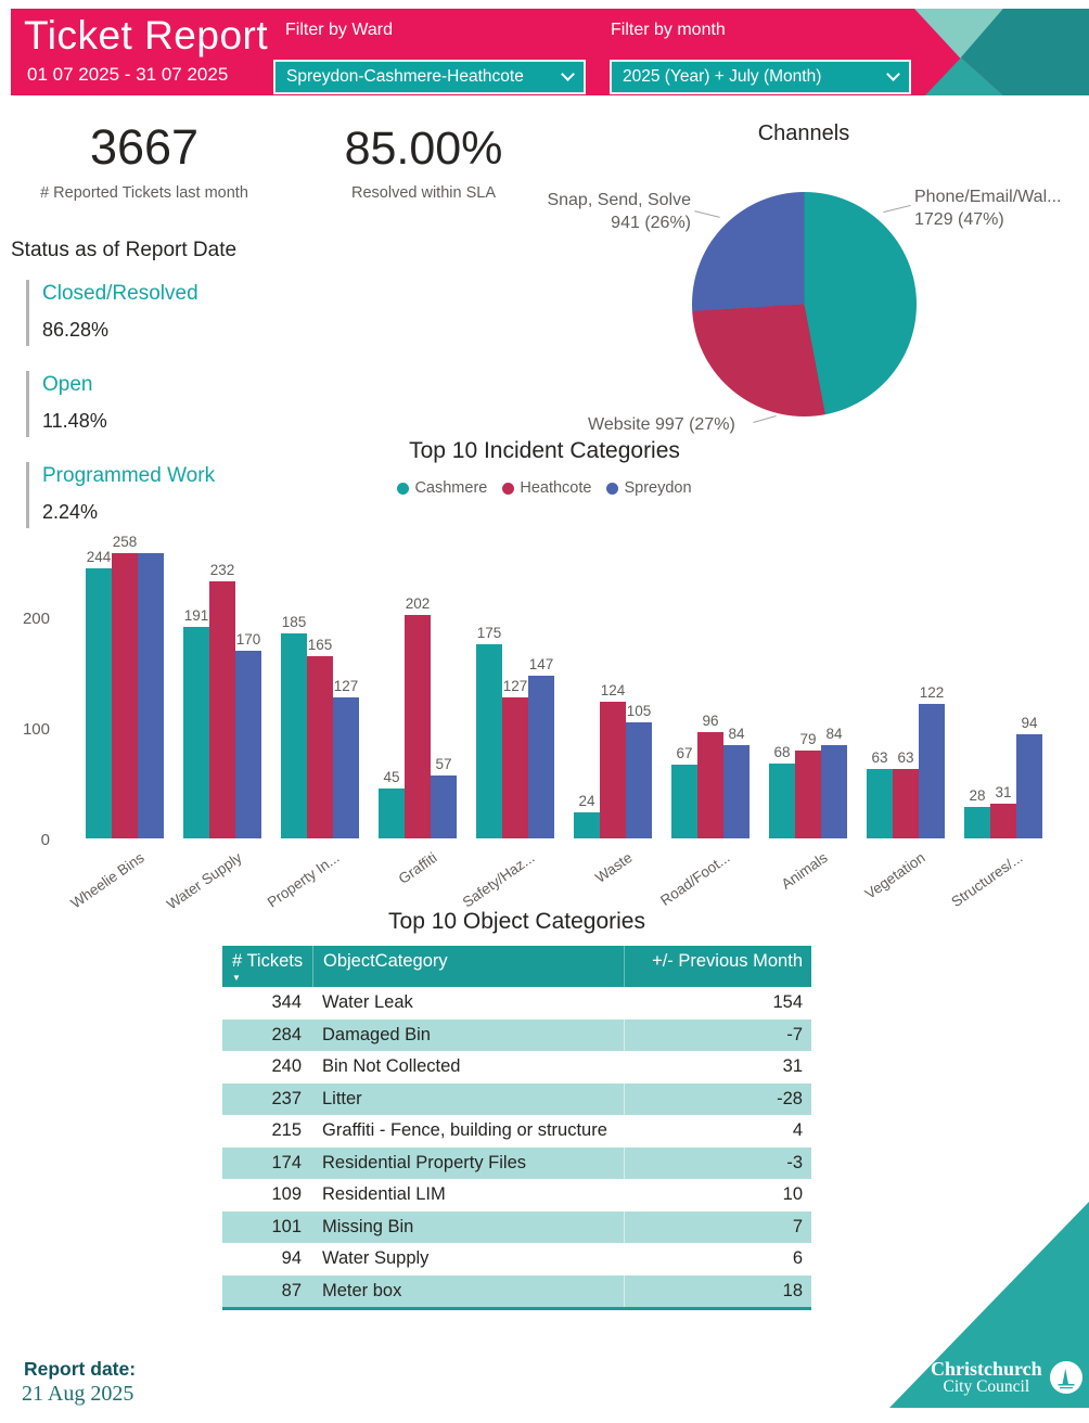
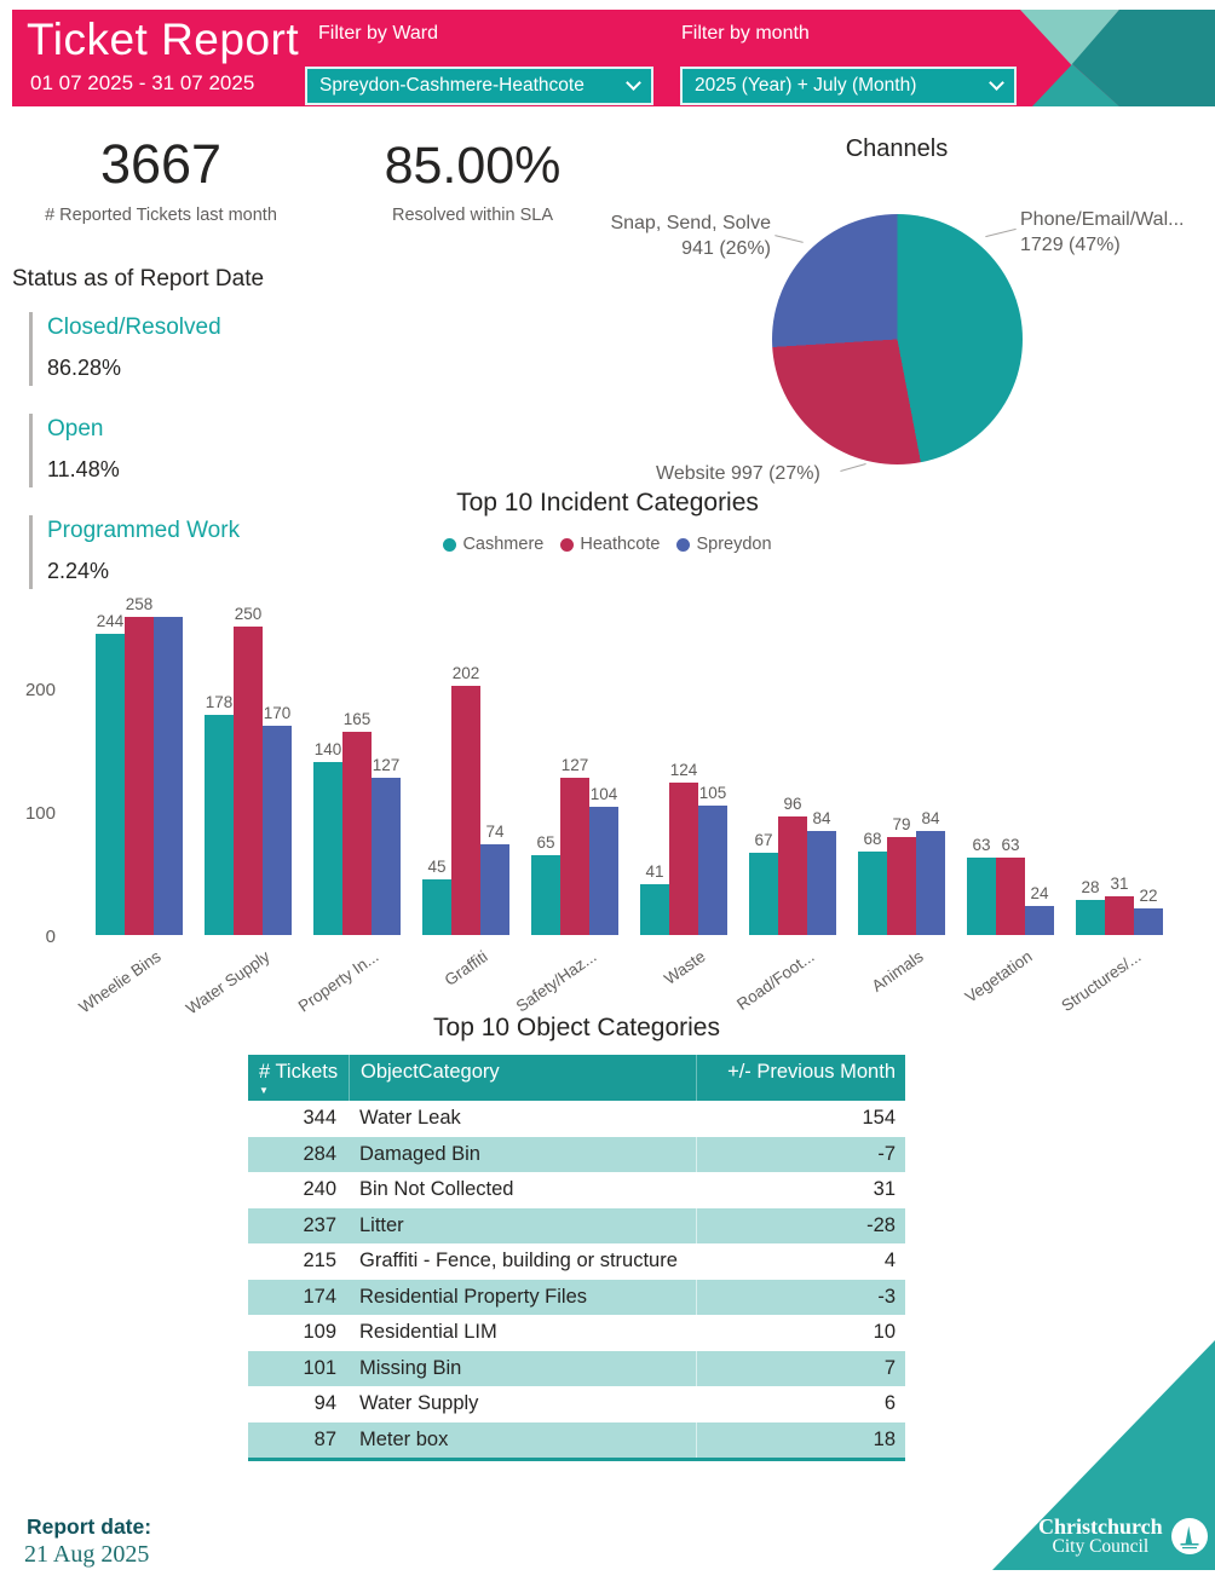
Top 10 Incident Categories/Cashmere/Water Supply: 191 -> 178
Top 10 Incident Categories/Heathcote/Water Supply: 232 -> 250
Top 10 Incident Categories/Cashmere/Property In...: 185 -> 140
Top 10 Incident Categories/Spreydon/Graffiti: 57 -> 74
Top 10 Incident Categories/Cashmere/Safety/Haz...: 175 -> 65
Top 10 Incident Categories/Spreydon/Safety/Haz...: 147 -> 104
Top 10 Incident Categories/Cashmere/Waste: 24 -> 41
Top 10 Incident Categories/Spreydon/Vegetation: 122 -> 24
Top 10 Incident Categories/Spreydon/Structures/...: 94 -> 22
